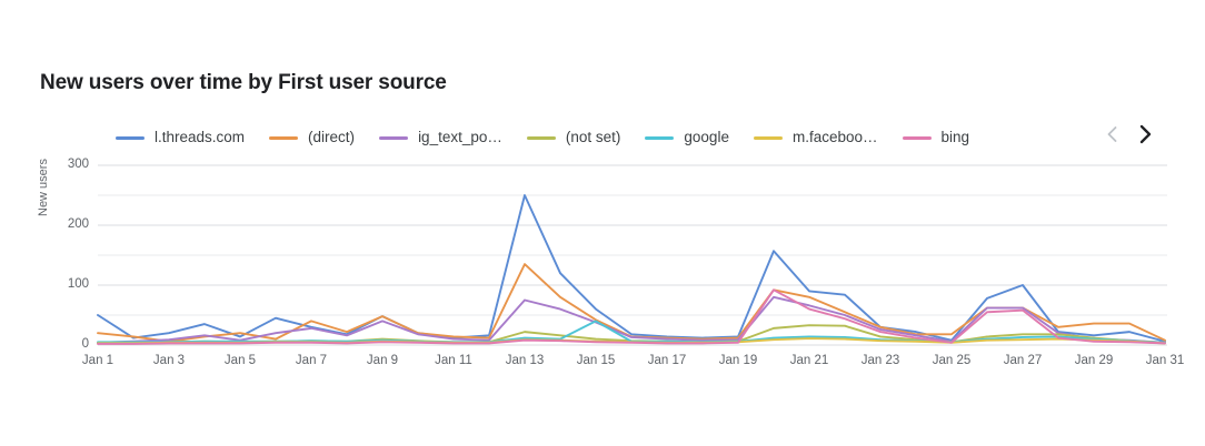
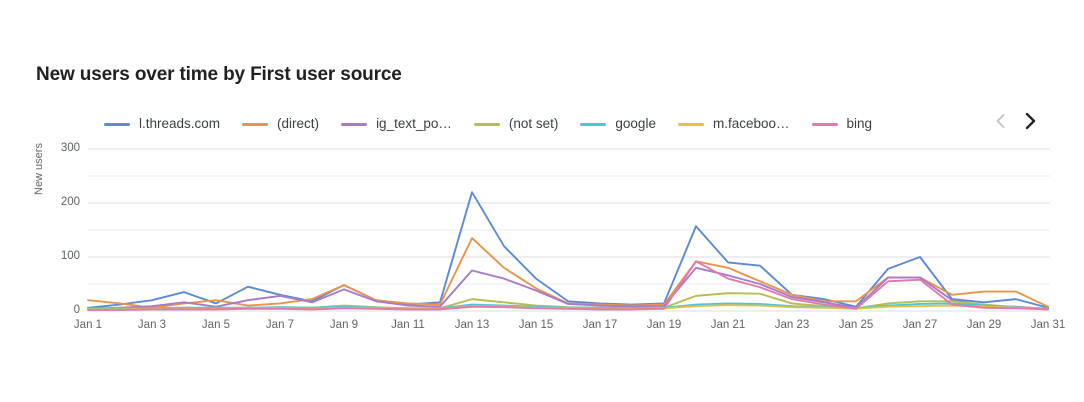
l.threads.com/Jan 1: 50 -> 10
(direct)/Jan 7: 40 -> 10
l.threads.com/Jan 13: 250 -> 220
google/Jan 15: 40 -> 10
